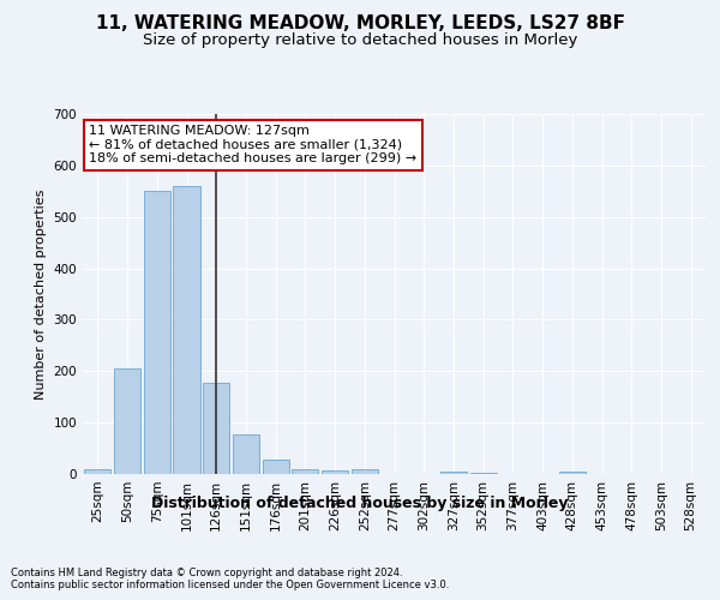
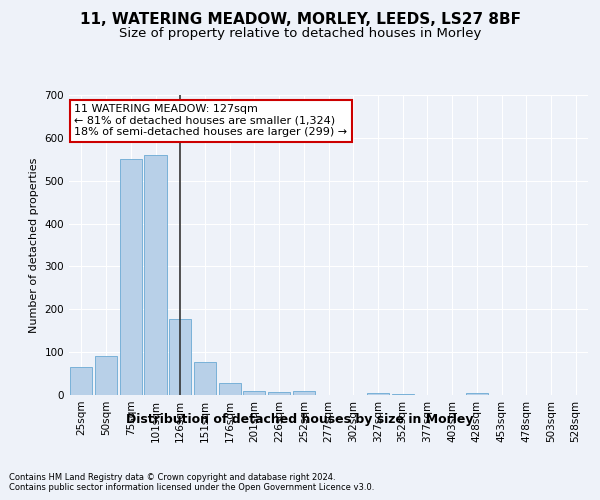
25sqm: 10 -> 65
50sqm: 205 -> 90
